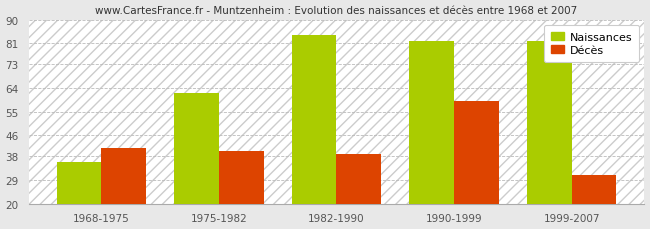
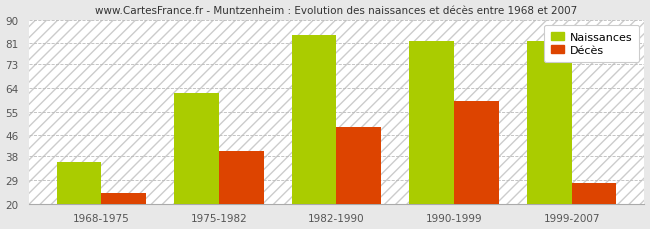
Décès/1968-1975: 41 -> 24
Décès/1982-1990: 39 -> 49
Décès/1999-2007: 31 -> 28
